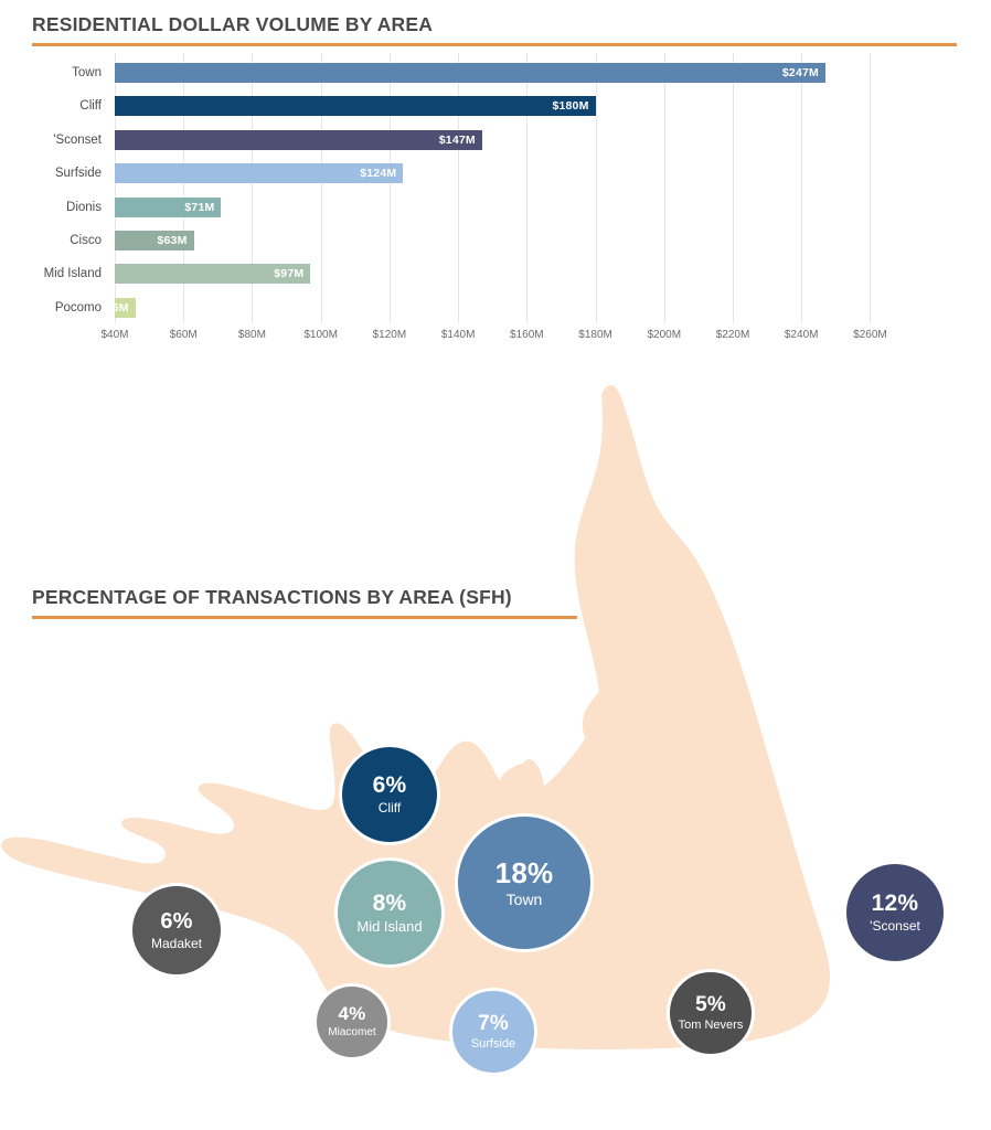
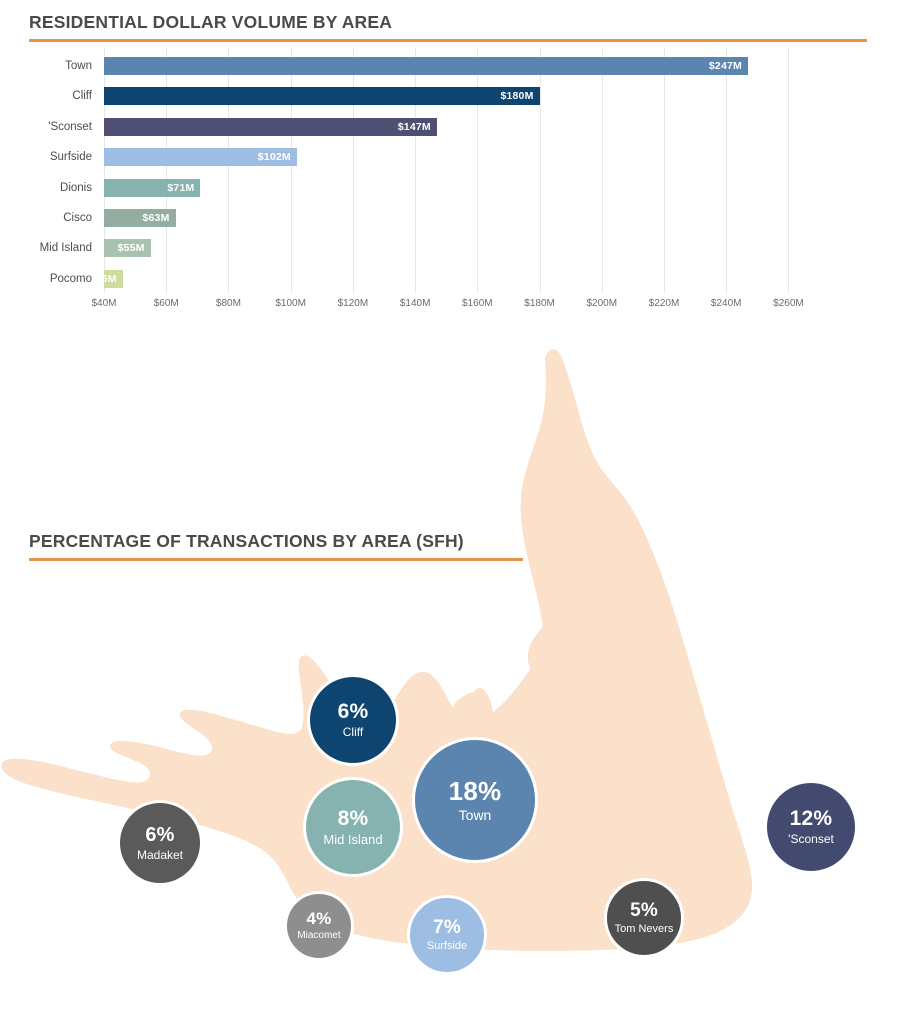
RESIDENTIAL DOLLAR VOLUME BY AREA/Surfside: $124M -> $102M
RESIDENTIAL DOLLAR VOLUME BY AREA/Mid Island: $97M -> $55M
